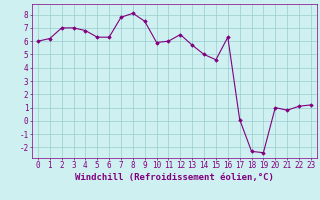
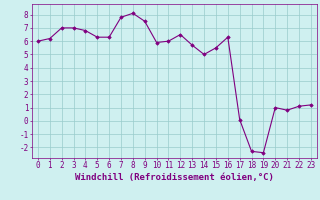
15: 4.6 -> 5.5
